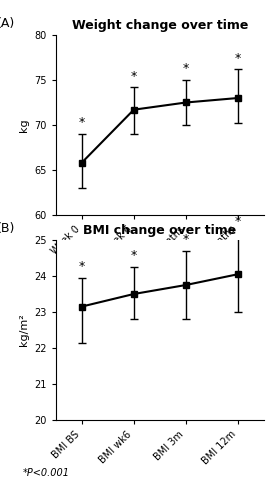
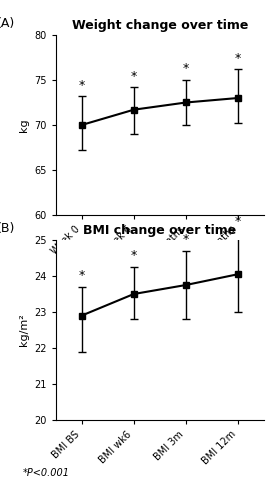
Weight change over time/Week 0: 65.8 -> 70.0
BMI BS: 23.15 -> 22.90
